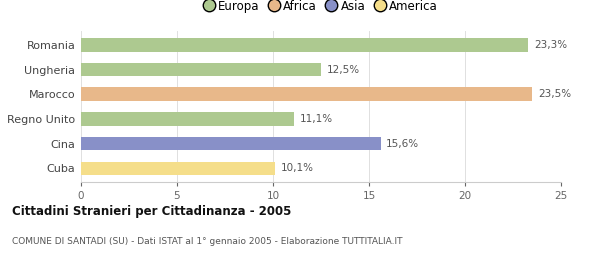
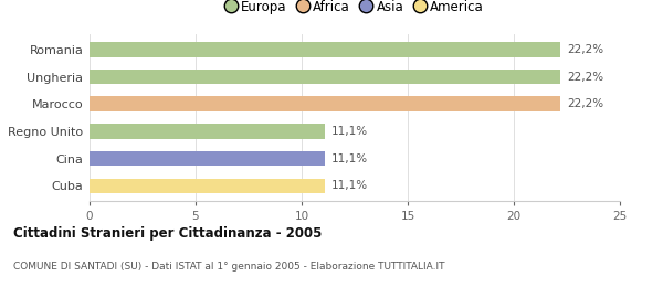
Romania: 23,3% -> 22,2%
Ungheria: 12,5% -> 22,2%
Marocco: 23,5% -> 22,2%
Cina: 15,6% -> 11,1%
Cuba: 10,1% -> 11,1%
